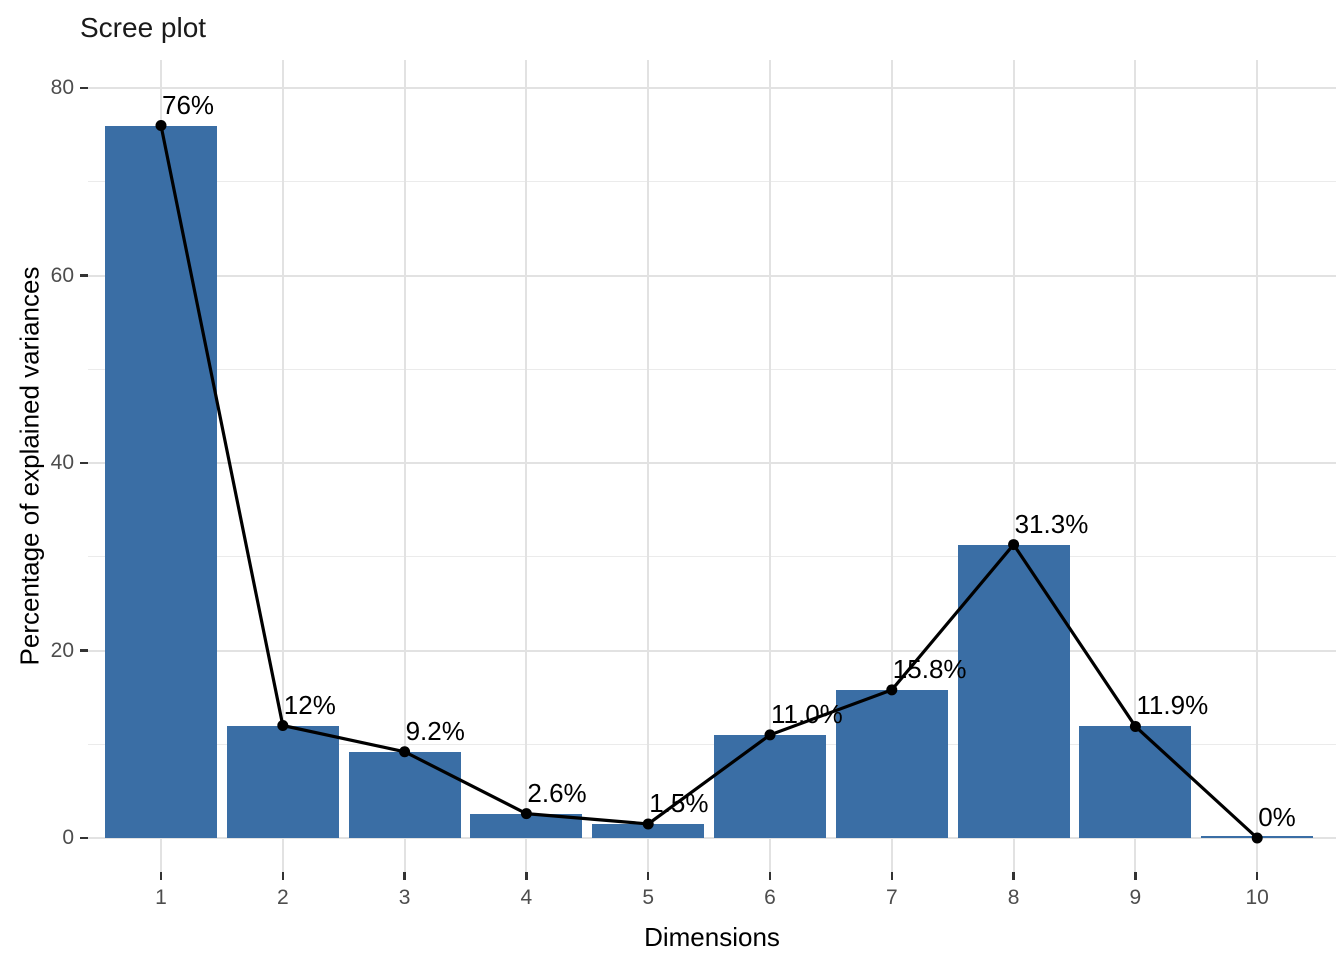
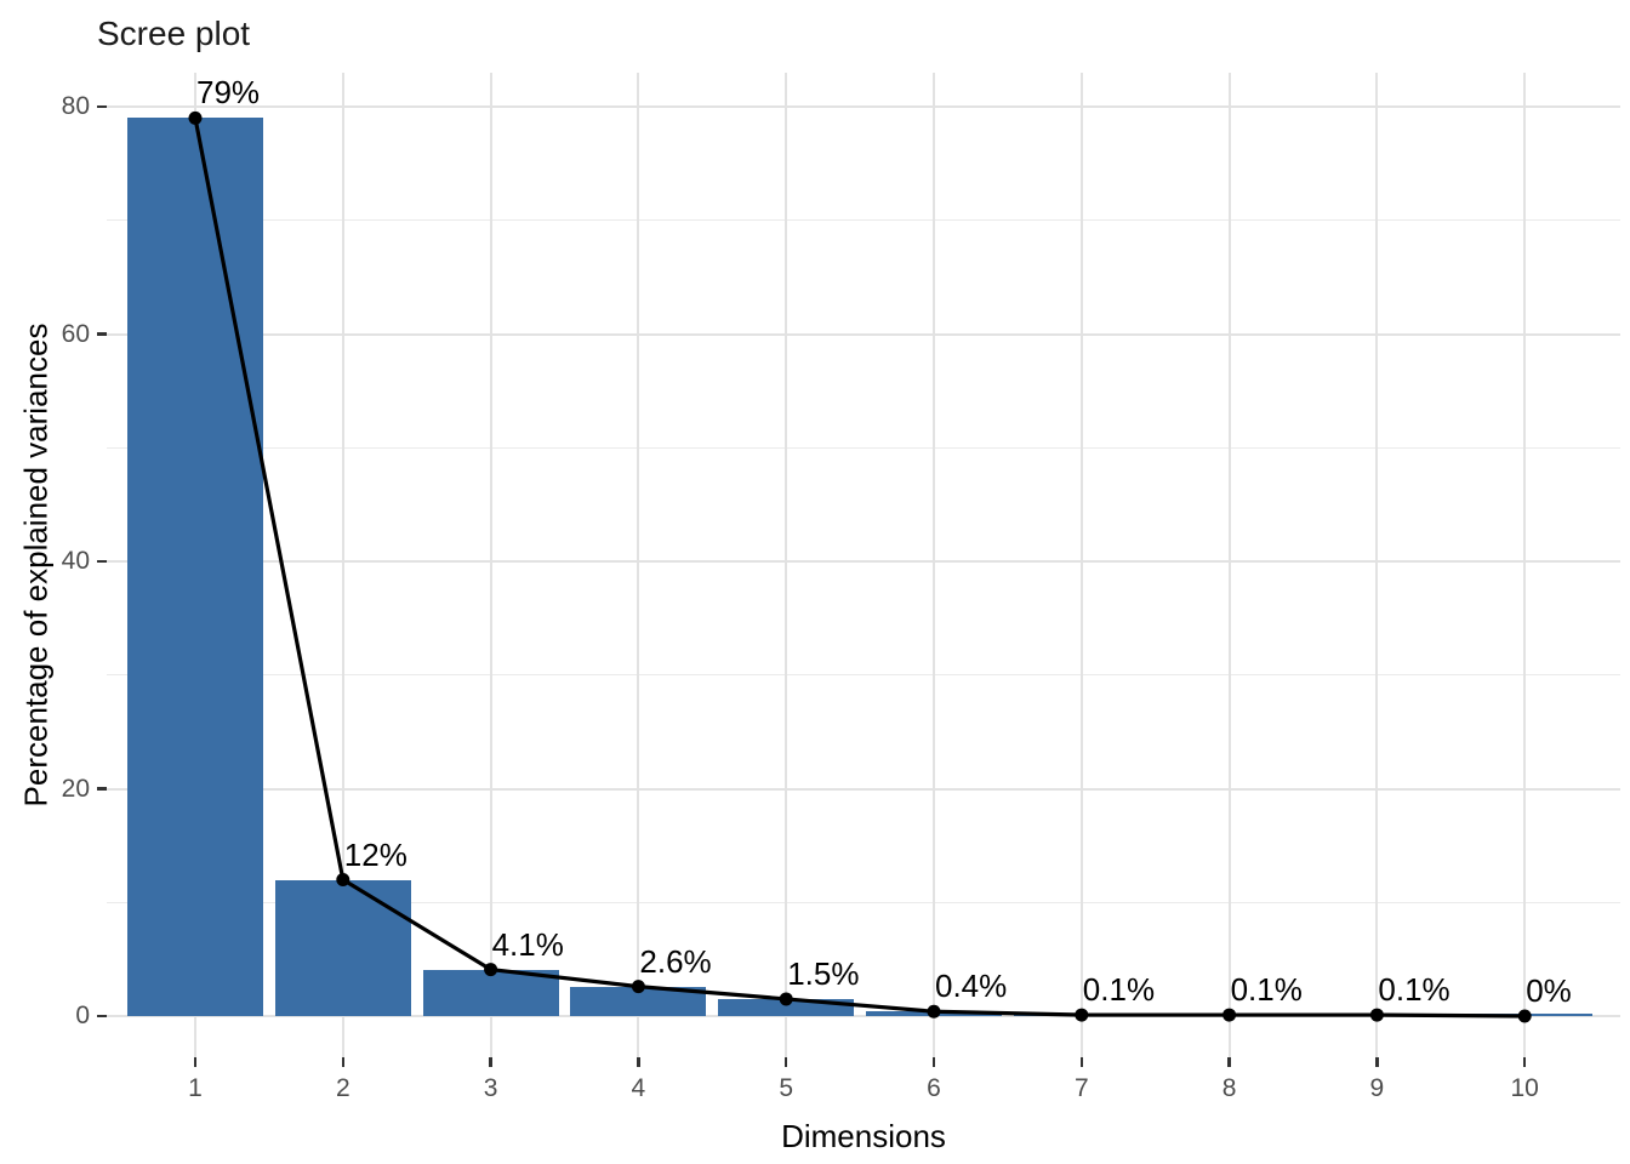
1: 76% -> 79%
3: 9.2% -> 4.1%
6: 11.0% -> 0.4%
7: 15.8% -> 0.1%
8: 31.3% -> 0.1%
9: 11.9% -> 0.1%
